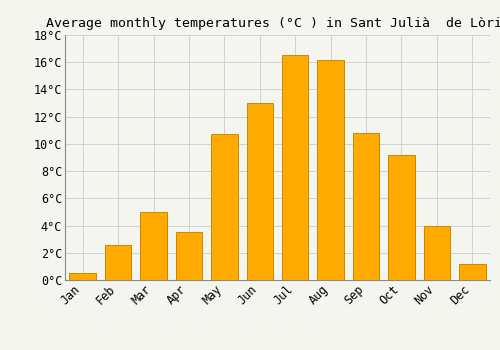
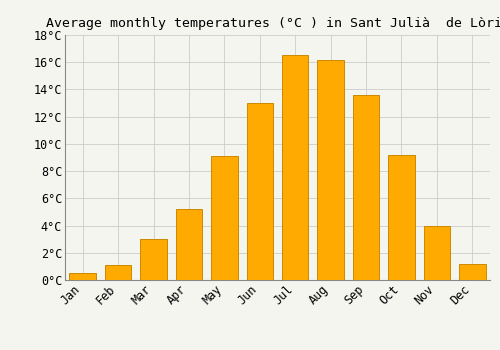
Feb: 2.6°C -> 1.1°C
Mar: 5.0°C -> 3.0°C
Apr: 3.5°C -> 5.2°C
May: 10.7°C -> 9.1°C
Sep: 10.8°C -> 13.6°C
